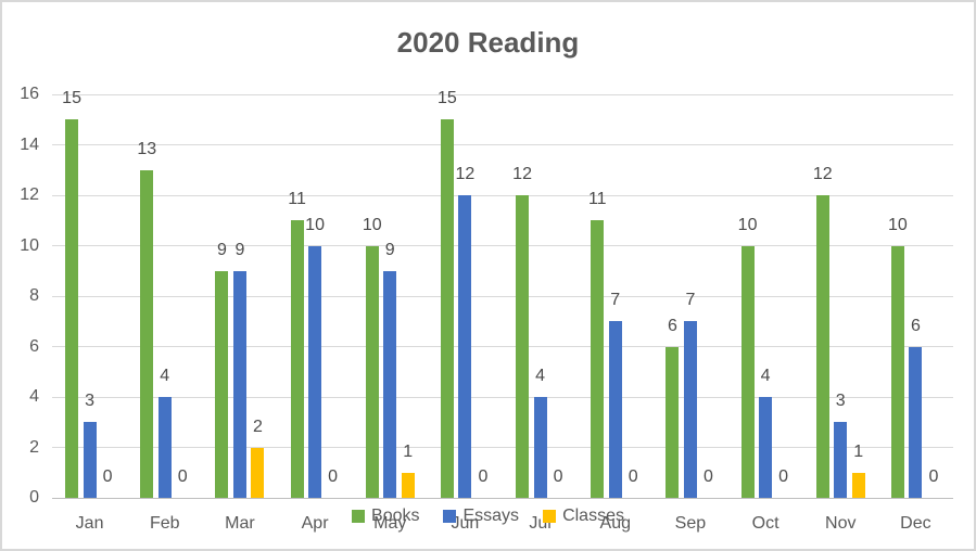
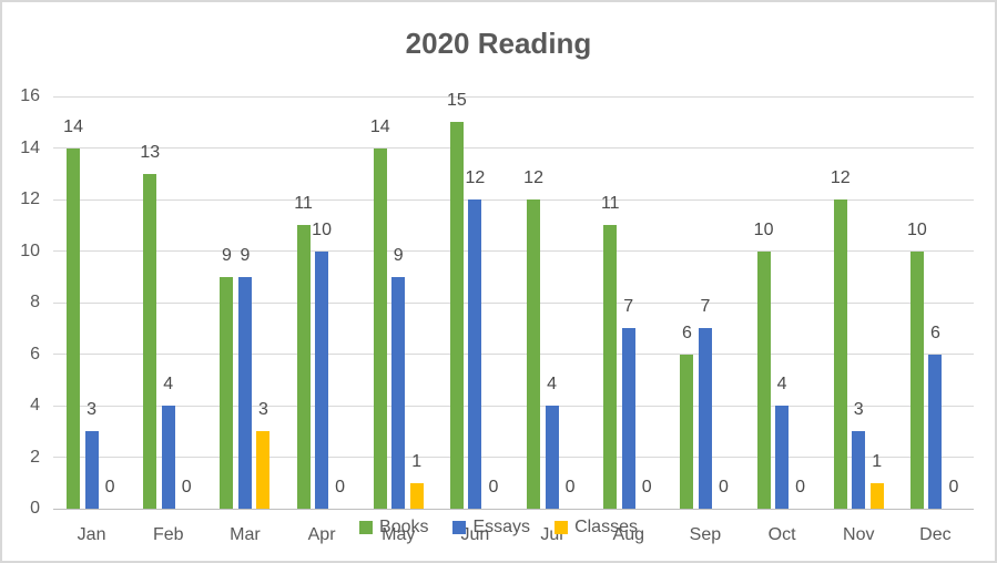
Books/Jan: 15 -> 14
Classes/Mar: 2 -> 3
Books/May: 10 -> 14
